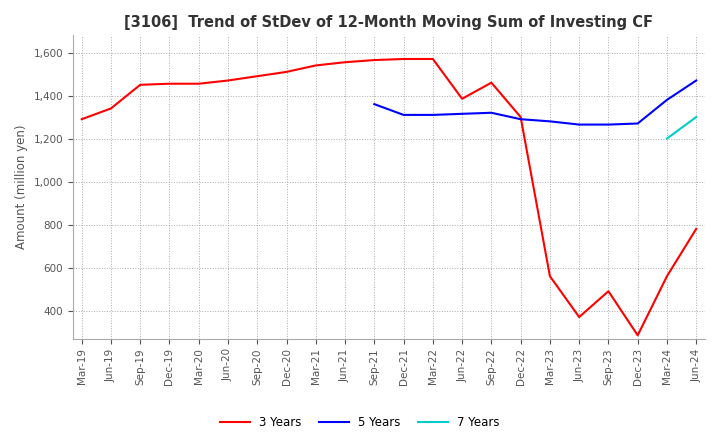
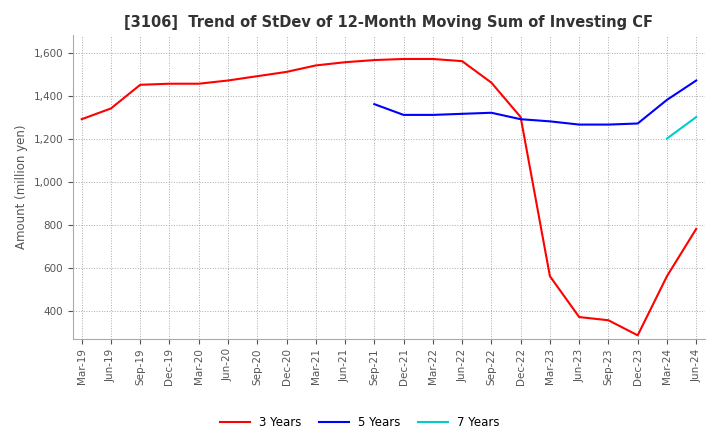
3 Years/Jun-22: 1,385 -> 1,560
3 Years/Sep-23: 490 -> 355
